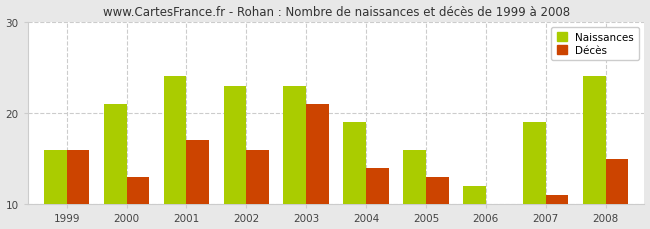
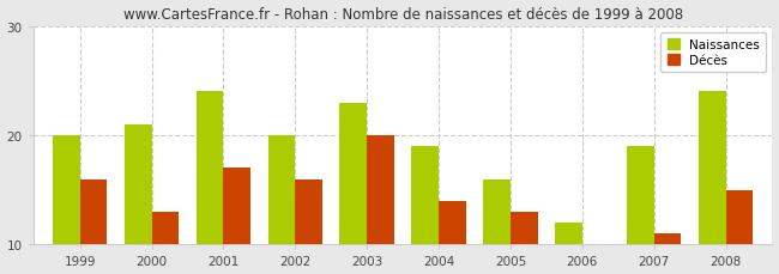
Naissances/1999: 16 -> 20
Naissances/2002: 23 -> 20
Décès/2003: 21 -> 20
